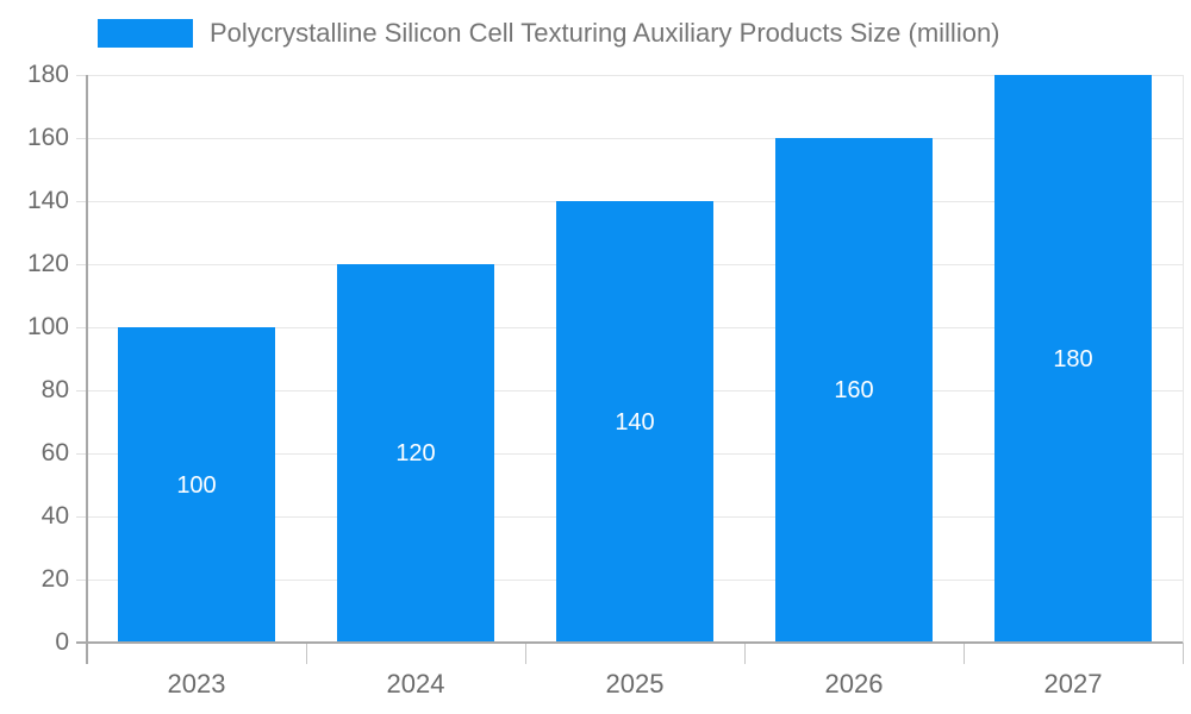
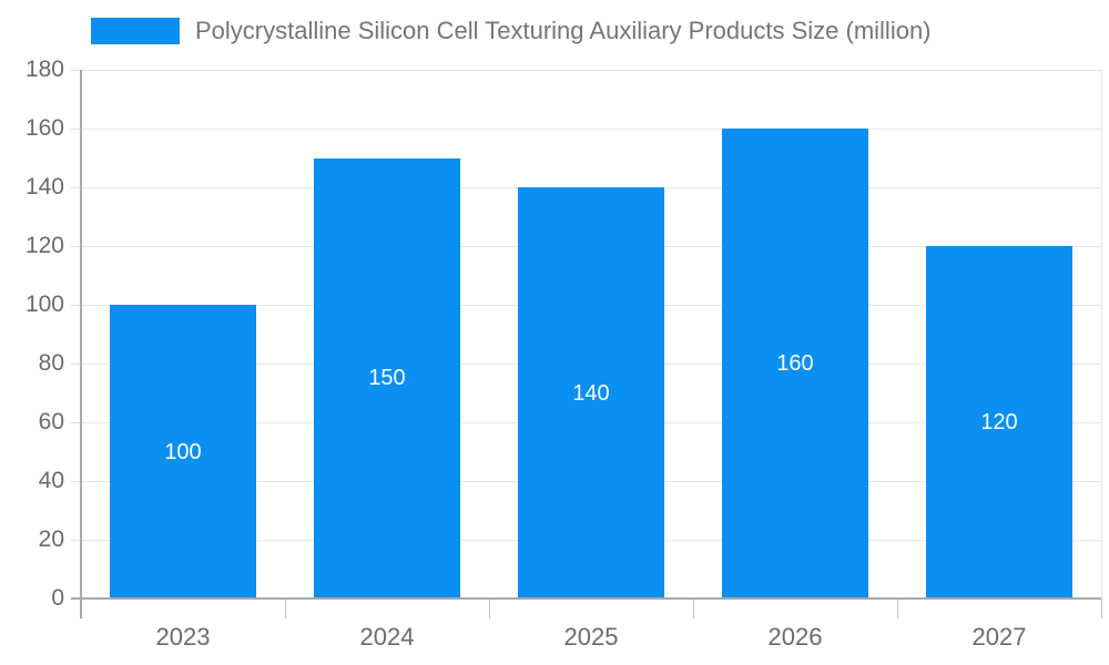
2024: 120 -> 150
2027: 180 -> 120
